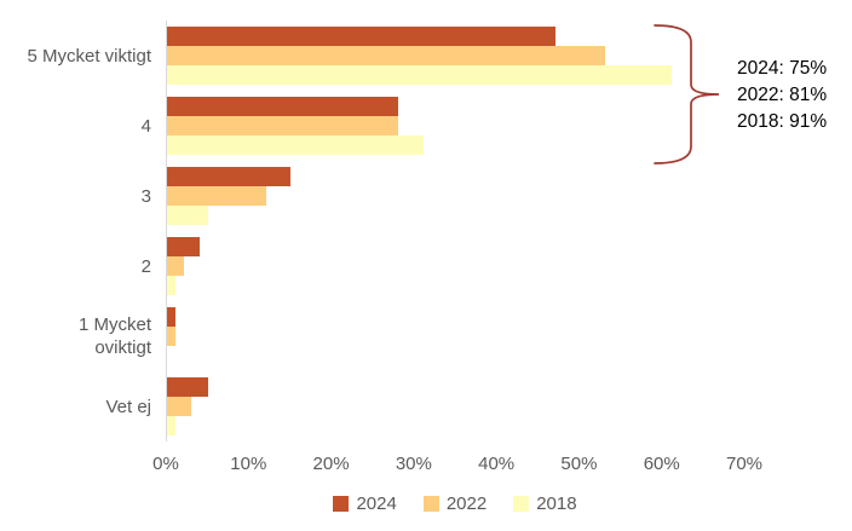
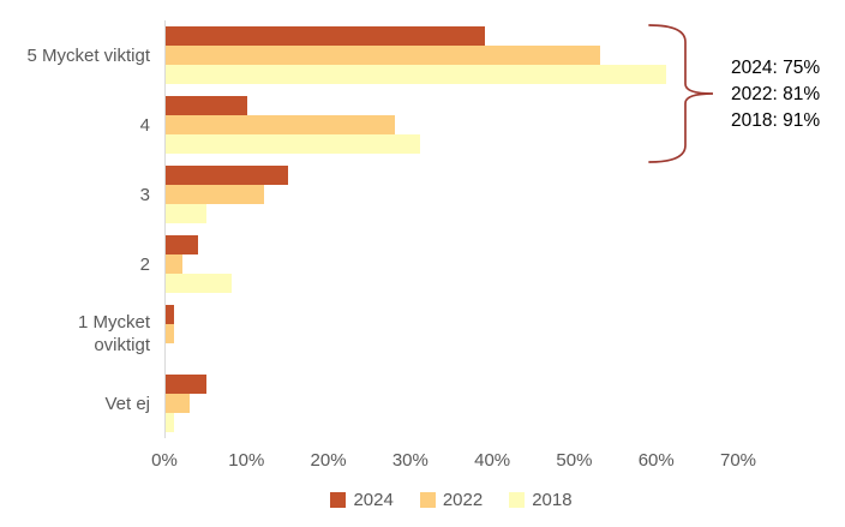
2024/5 Mycket viktigt: 47% -> 39%
2024/4: 28% -> 10%
2018/2: 1% -> 8%
